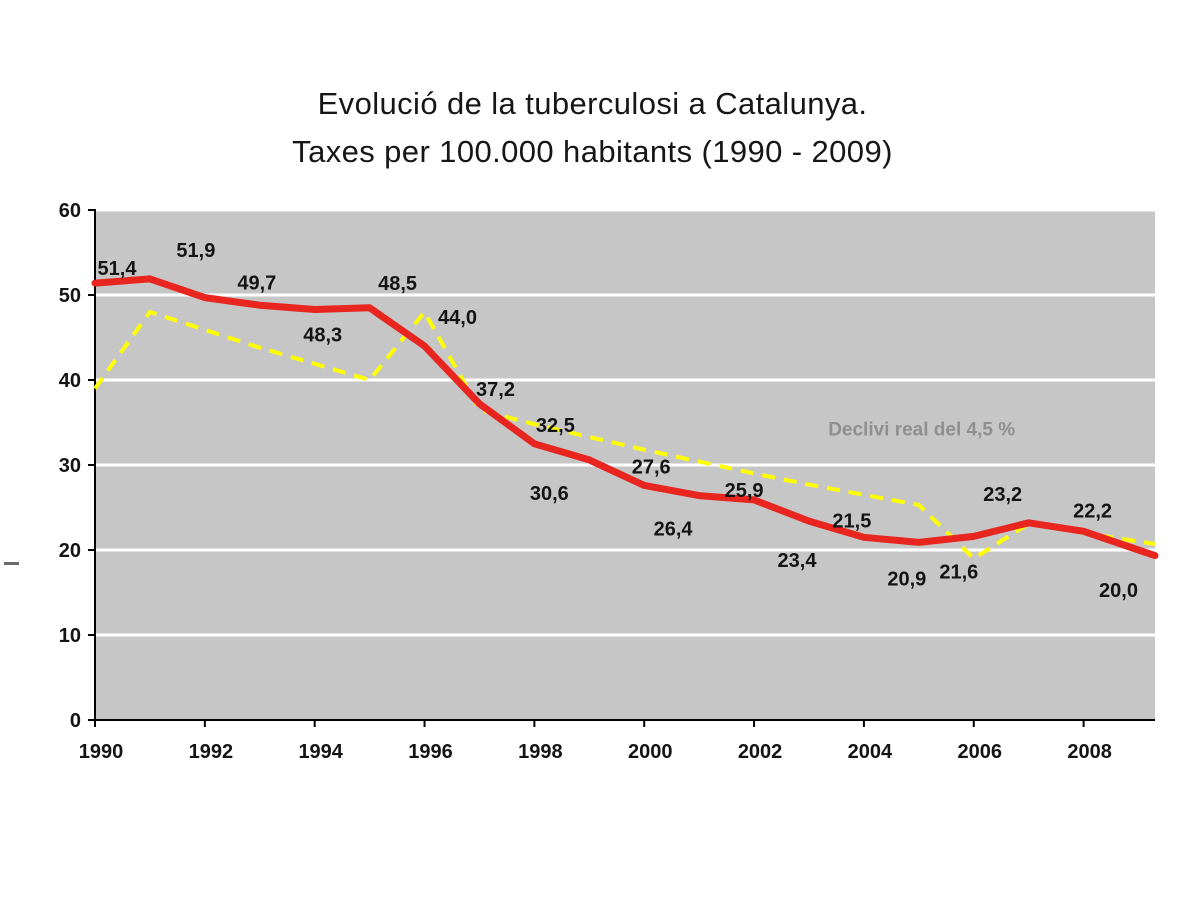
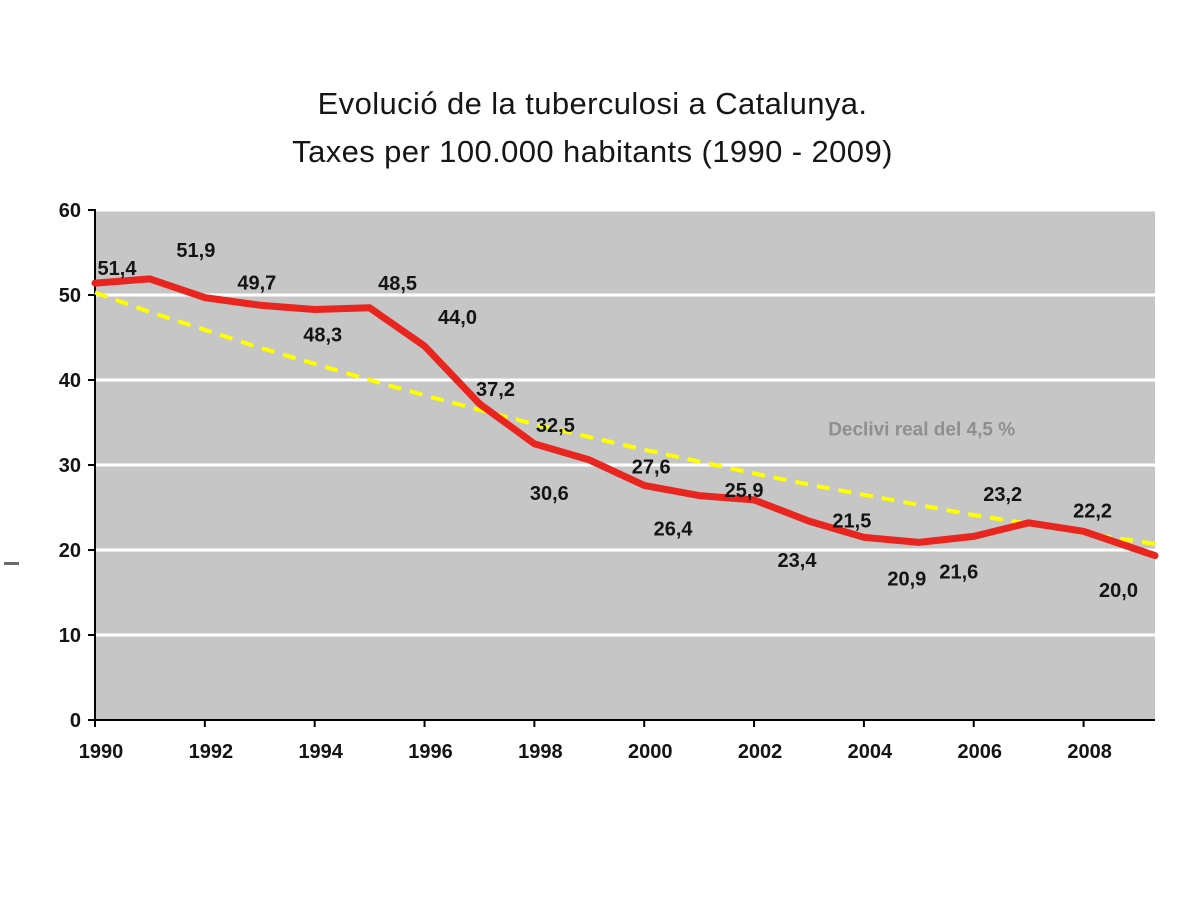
Declivi real del 4,5 %/1990: 39 -> 50
Declivi real del 4,5 %/1996: 48 -> 38
Declivi real del 4,5 %/2006: 19 -> 24
